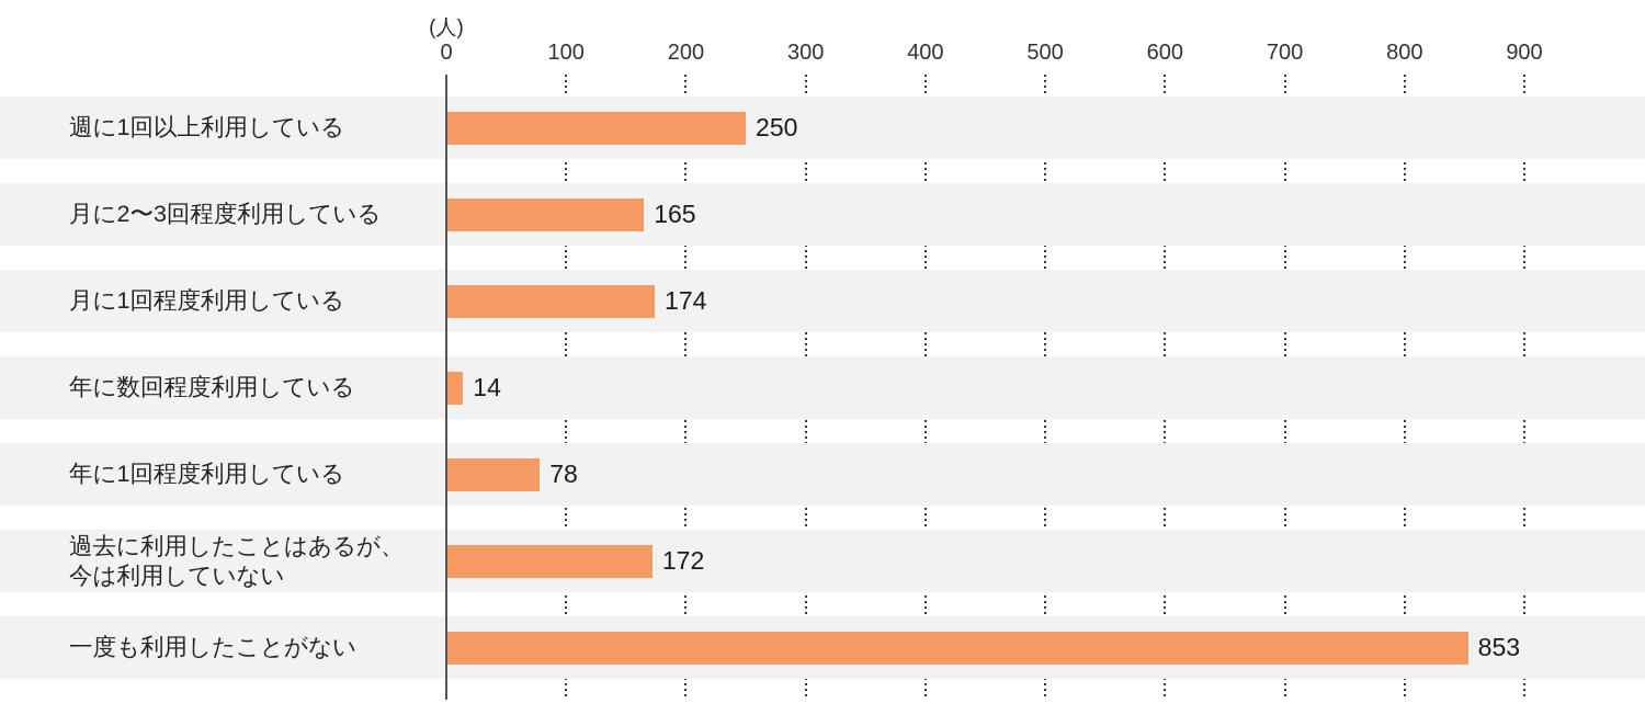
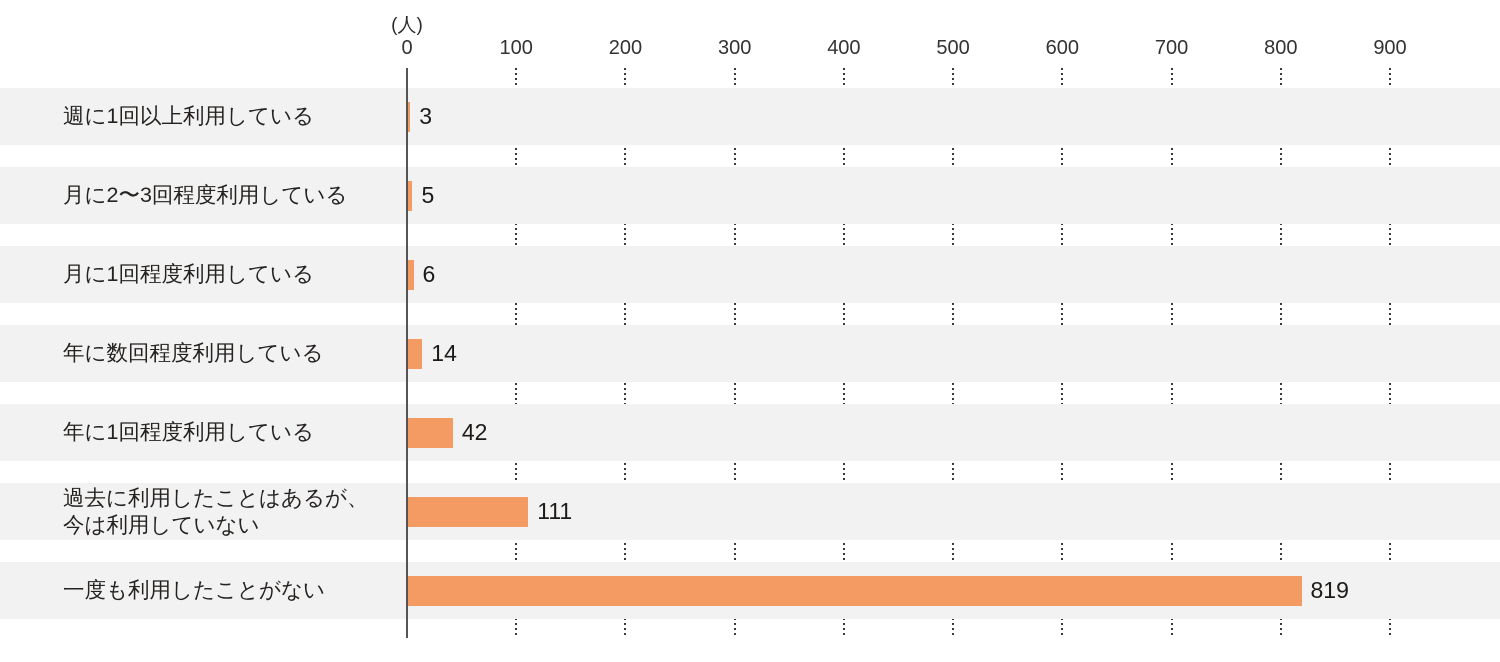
週に1回以上利用している: 250 -> 3
月に2〜3回程度利用している: 165 -> 5
月に1回程度利用している: 174 -> 6
年に1回程度利用している: 78 -> 42
過去に利用したことはあるが、 今は利用していない: 172 -> 111
一度も利用したことがない: 853 -> 819
